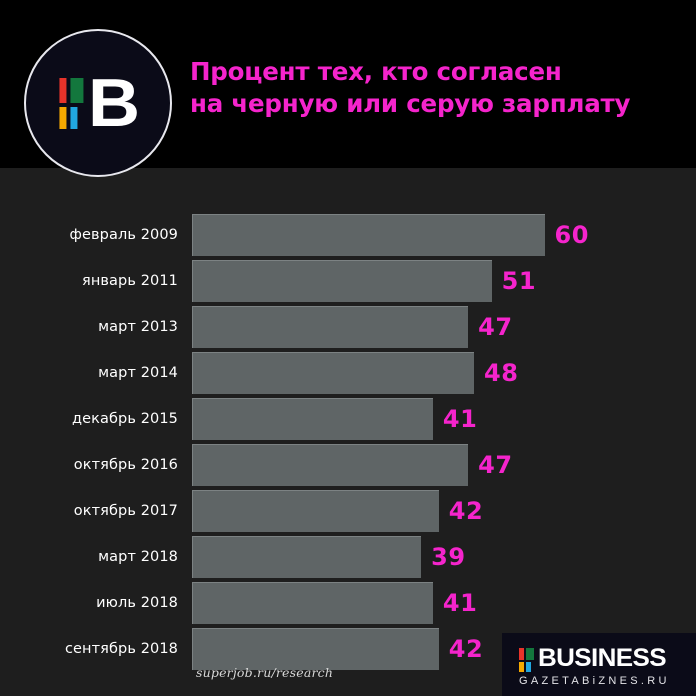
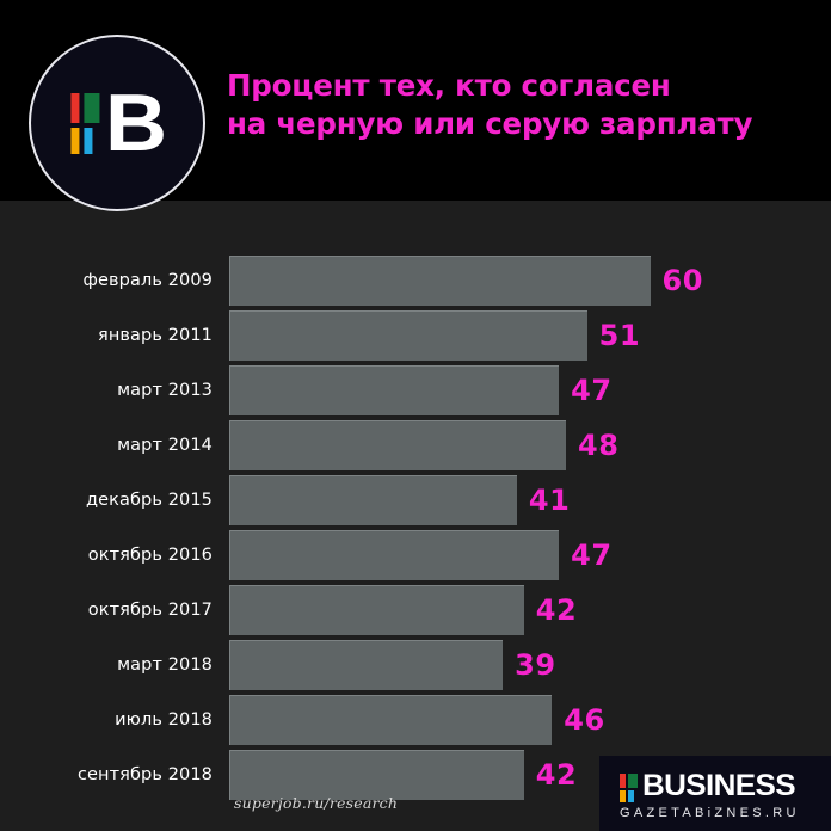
июль 2018: 41 -> 46
